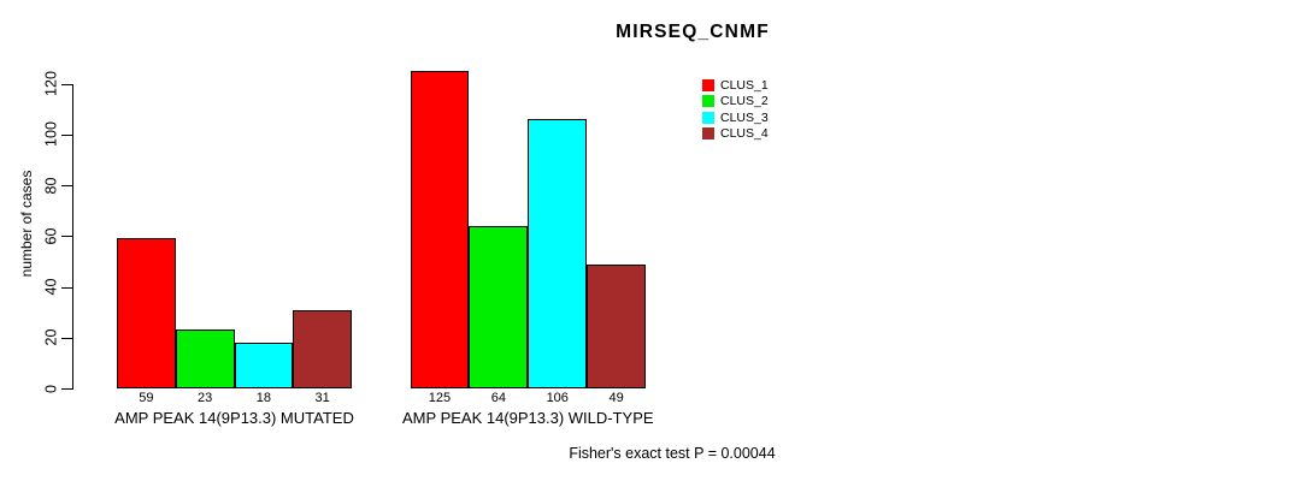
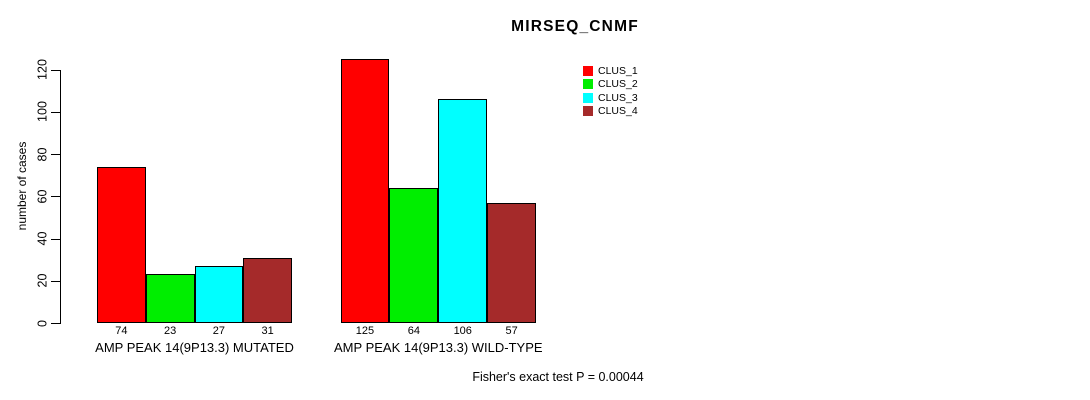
CLUS_1/AMP PEAK 14(9P13.3) MUTATED: 59 -> 74
CLUS_3/AMP PEAK 14(9P13.3) MUTATED: 18 -> 27
CLUS_4/AMP PEAK 14(9P13.3) WILD-TYPE: 49 -> 57
